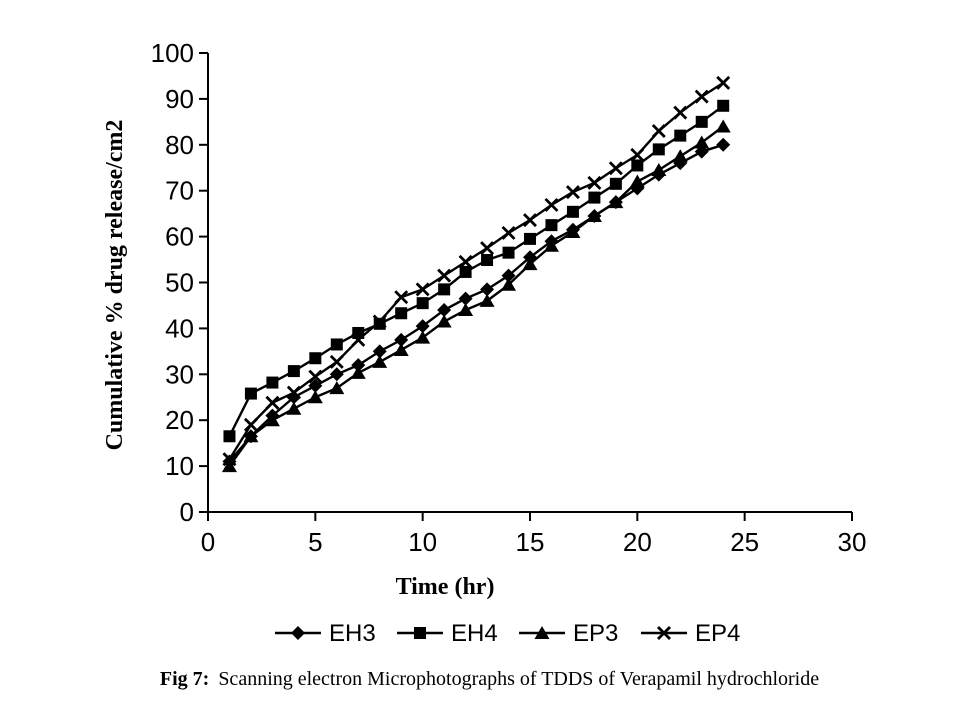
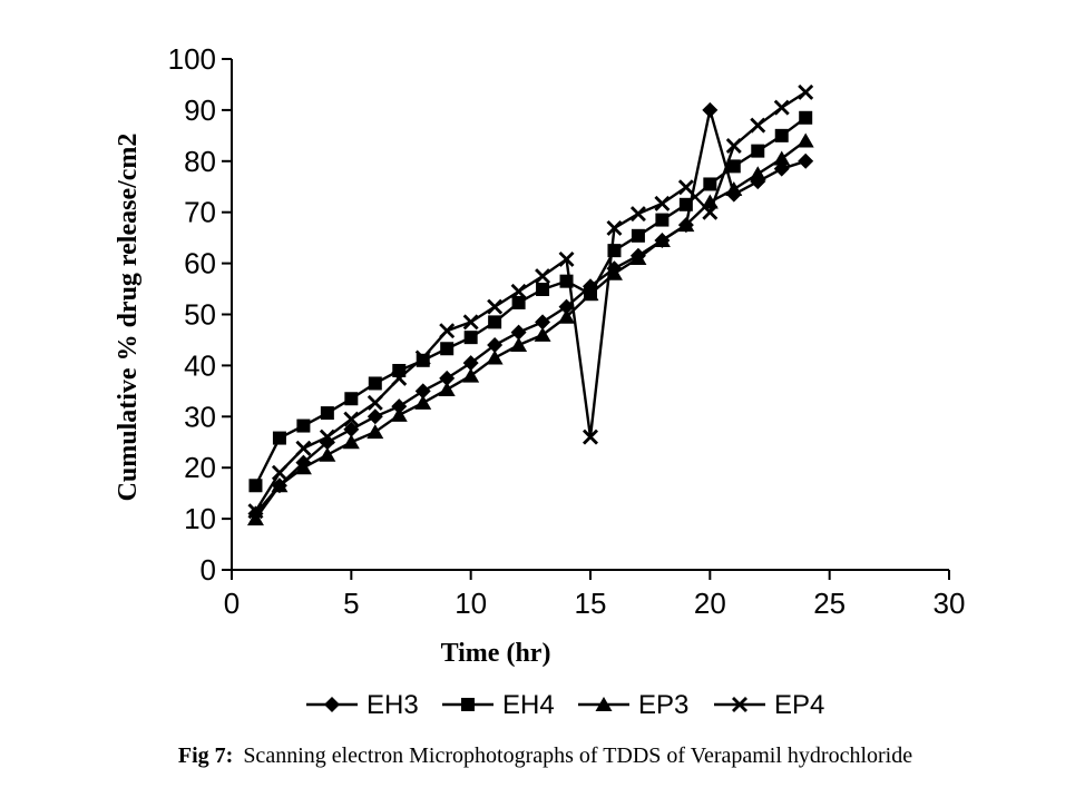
EH4/15: 60 -> 54
EP4/15: 64 -> 26
EH3/20: 70 -> 90
EP4/20: 78 -> 70
